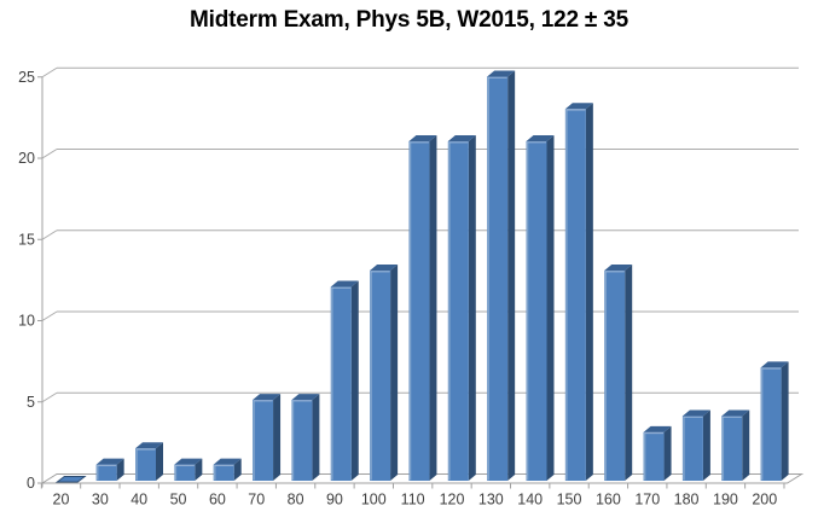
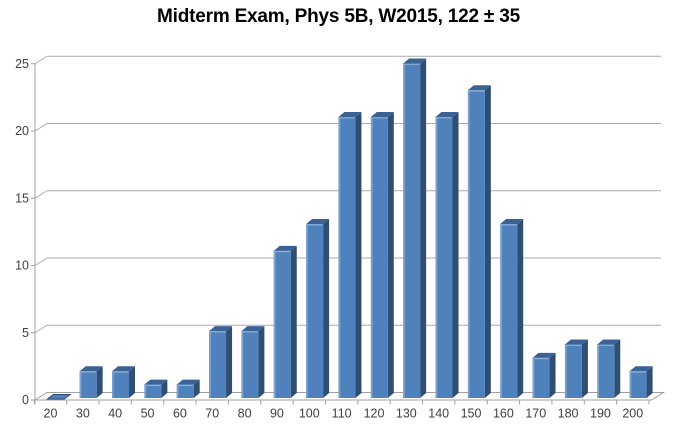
30: 1 -> 2
90: 12 -> 11
200: 7 -> 2
